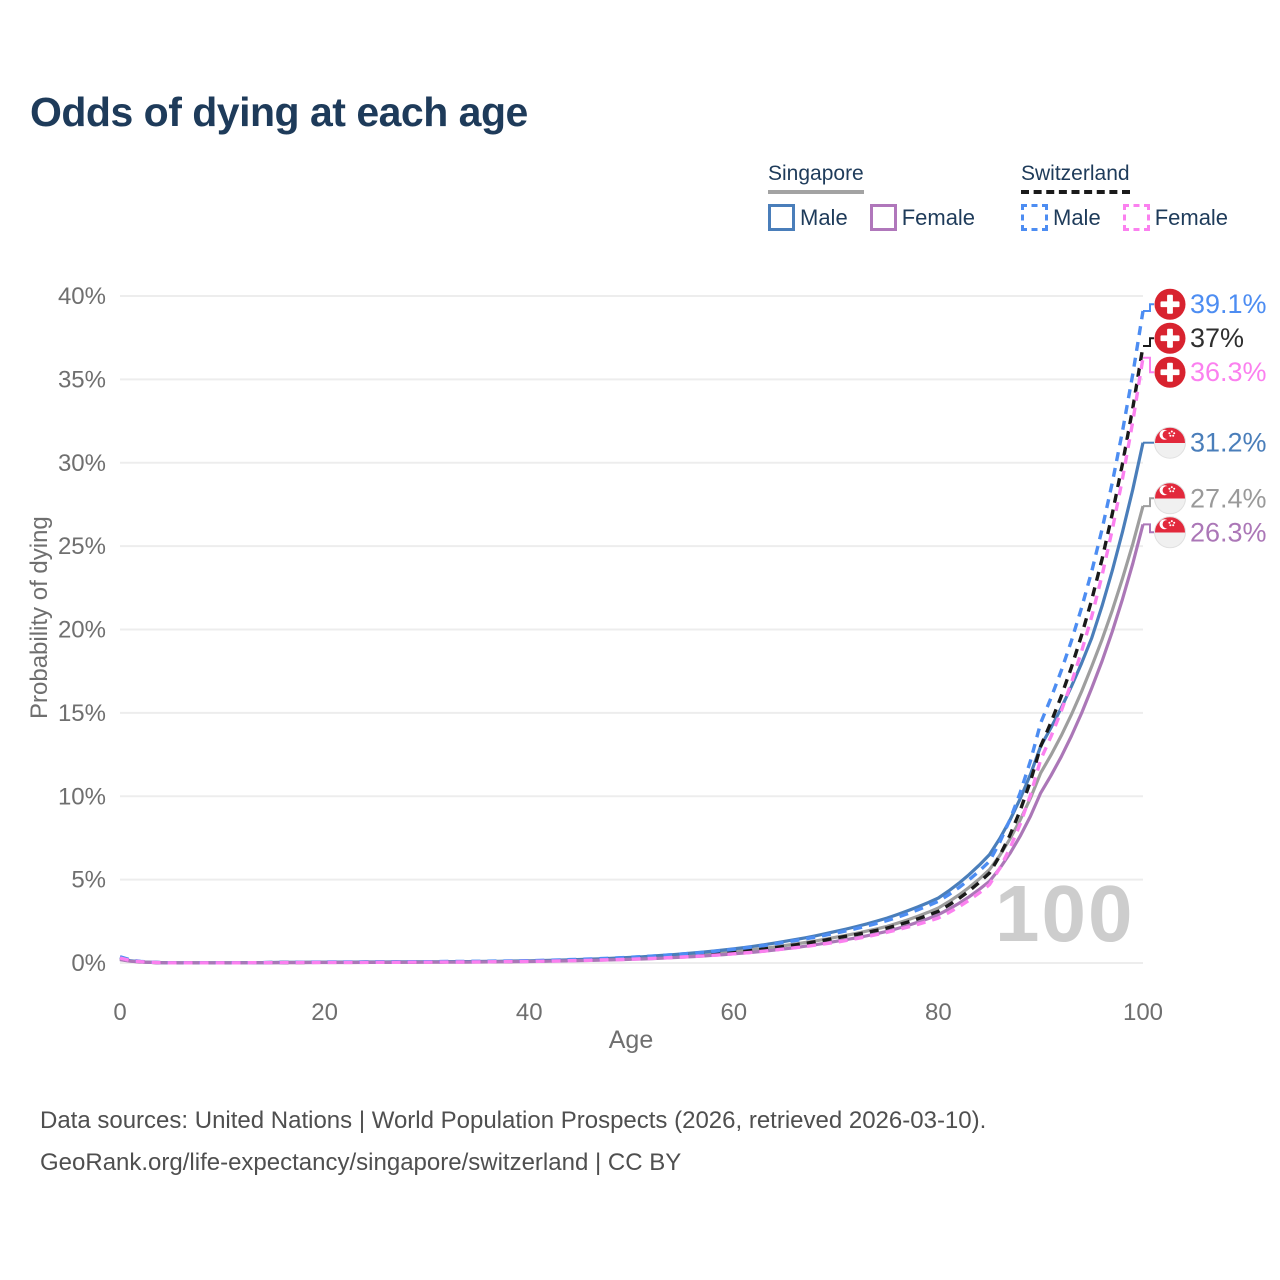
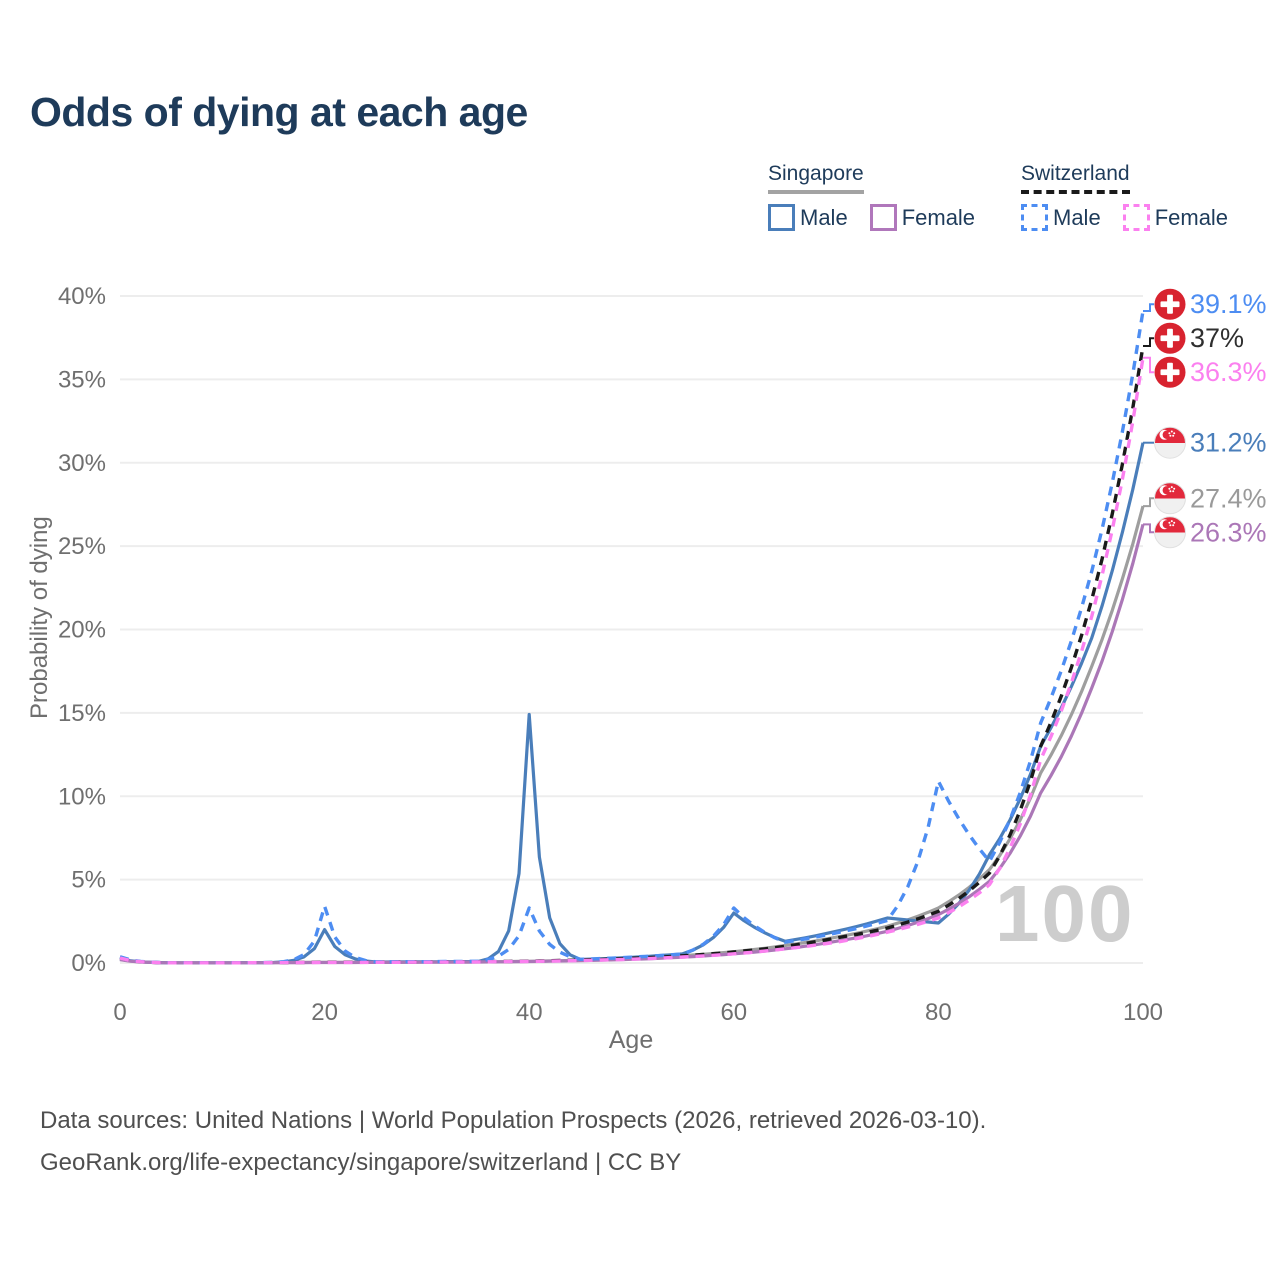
Singapore Male/20: 0.1% -> 2.0%
Switzerland Male/20: 0.1% -> 3.4%
Singapore Male/40: 0.1% -> 14.9%
Switzerland Male/40: 0.1% -> 3.3%
Singapore Male/60: 0.8% -> 3.0%
Switzerland Male/60: 0.8% -> 3.3%
Singapore Male/80: 3.9% -> 2.4%
Switzerland Male/80: 3.7% -> 10.9%
